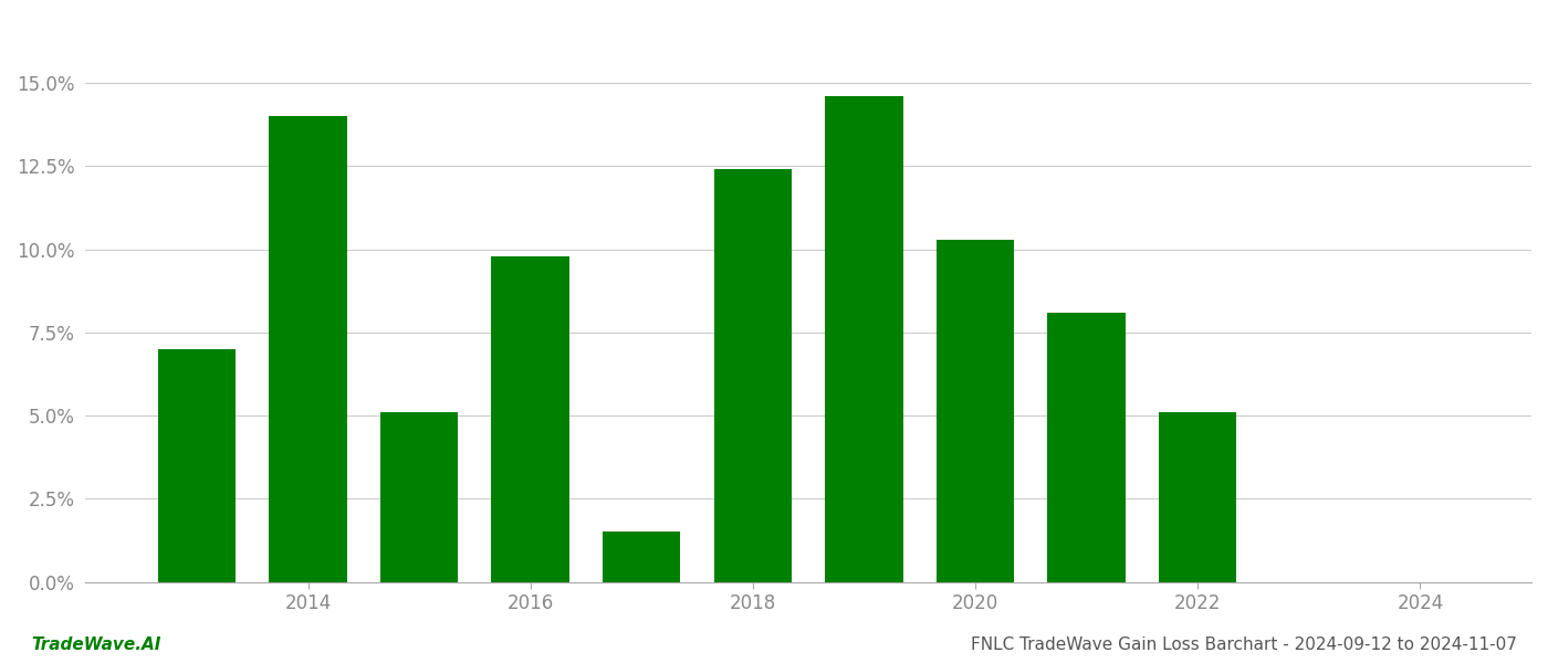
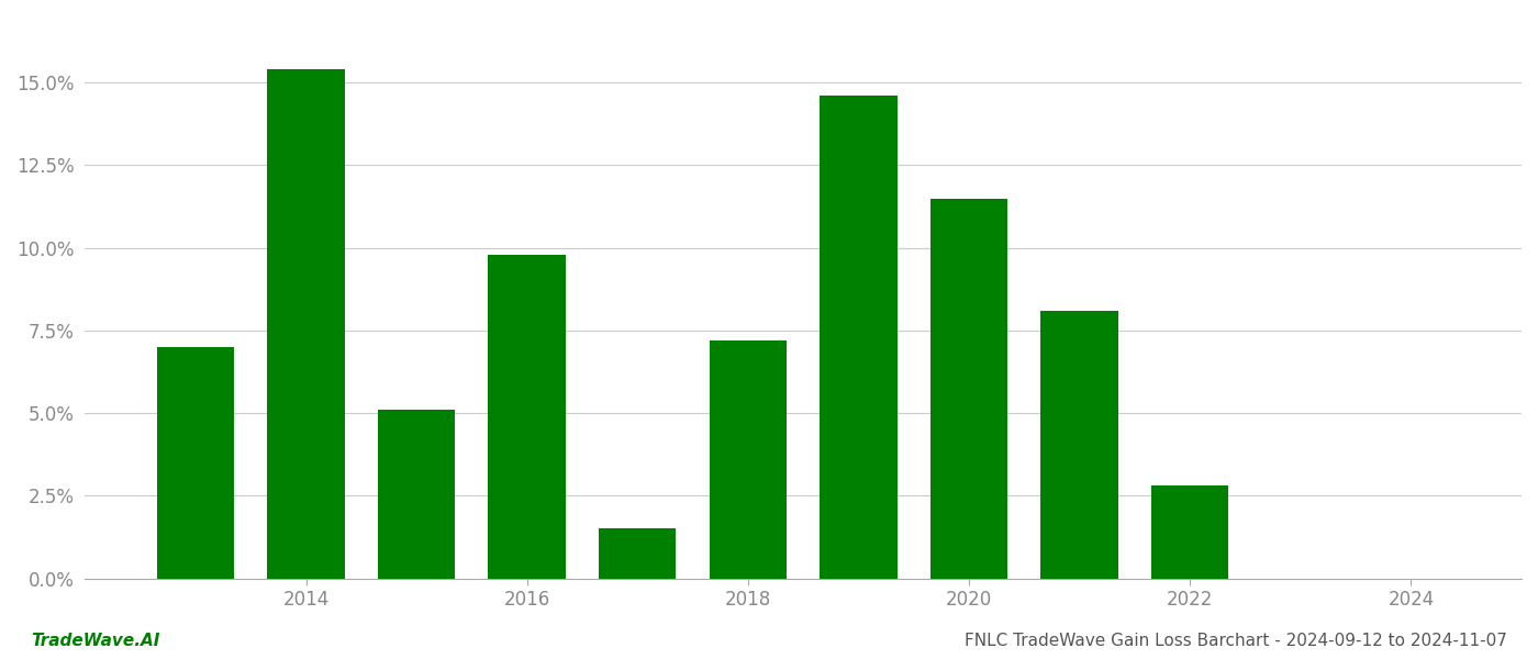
2014: 14.0% -> 15.4%
2018: 12.4% -> 7.2%
2020: 10.3% -> 11.5%
2022: 5.1% -> 2.8%
